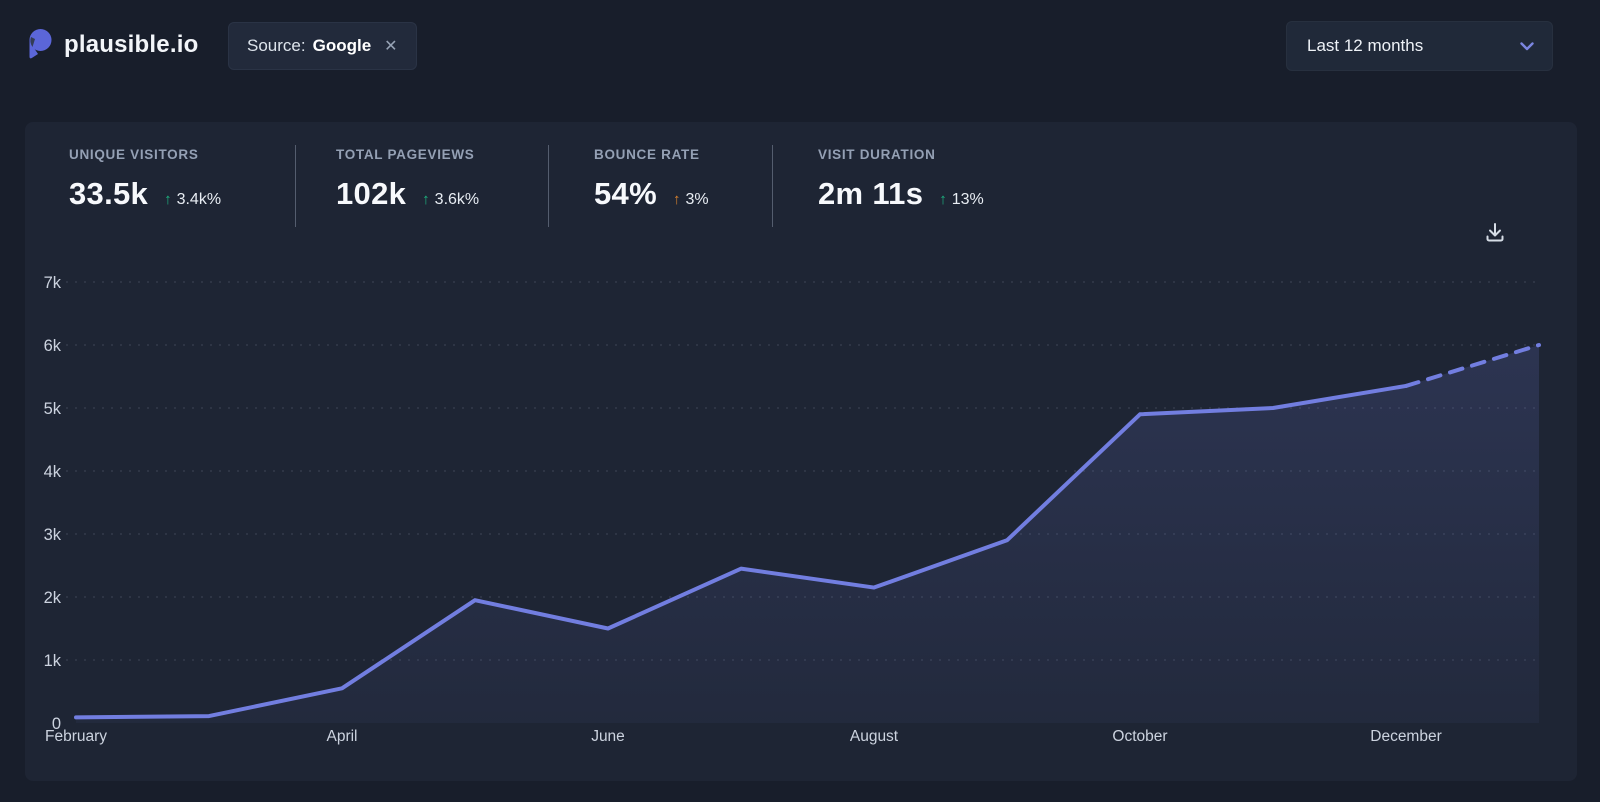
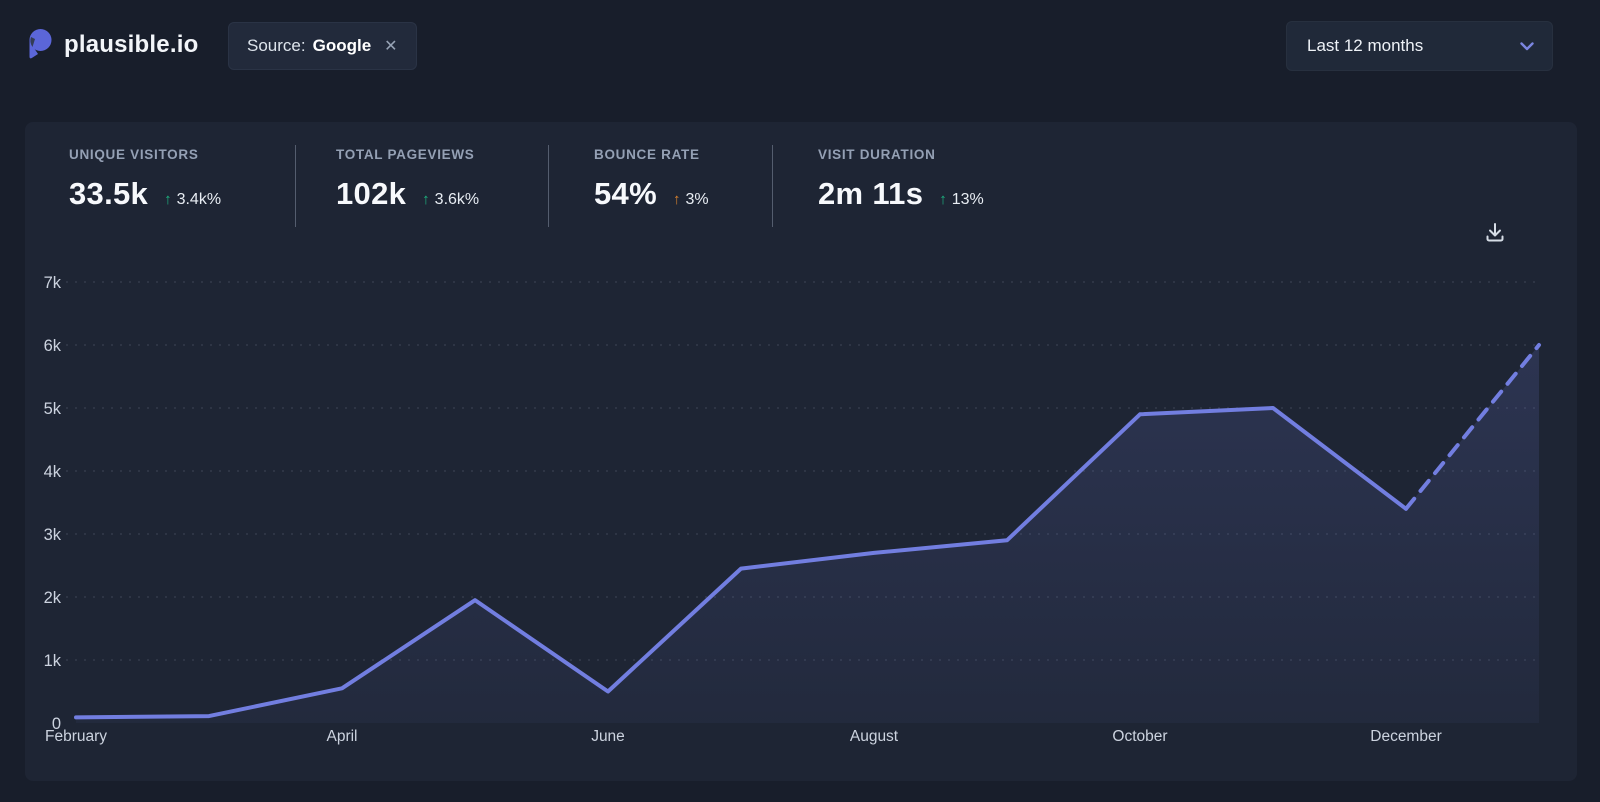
June: 1.5k -> 0.5k
August: 2.2k -> 2.7k
December: 5.4k -> 3.4k
